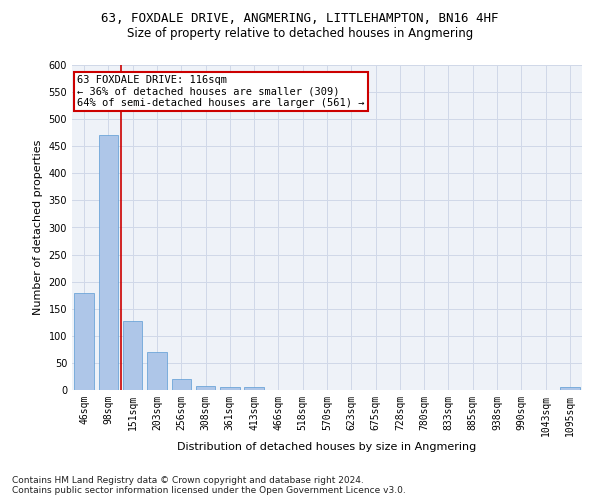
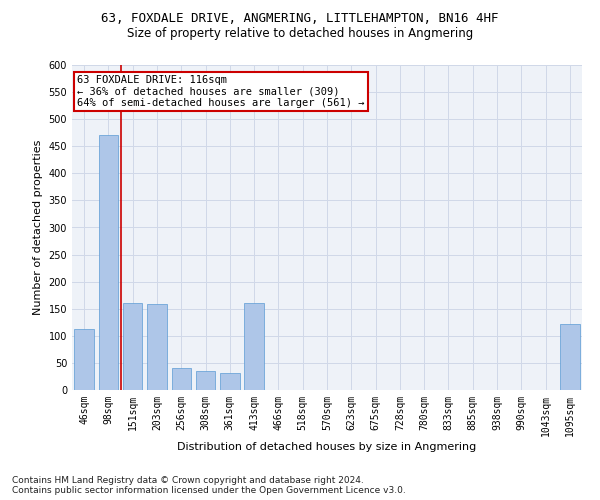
46sqm: 180 -> 112
151sqm: 128 -> 160
203sqm: 70 -> 158
256sqm: 20 -> 40
308sqm: 8 -> 36
361sqm: 6 -> 32
413sqm: 5 -> 160
1095sqm: 5 -> 122
